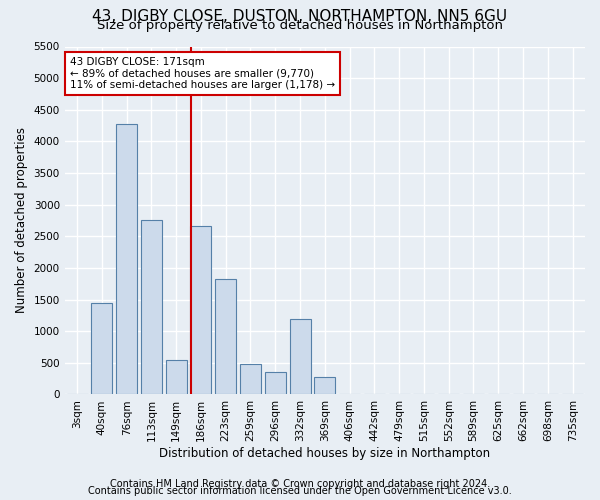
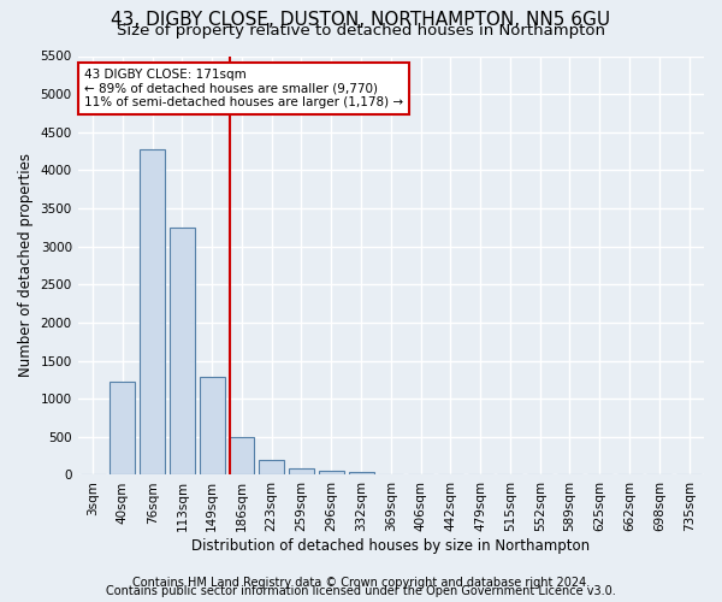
40sqm: 1440 -> 1230
113sqm: 2760 -> 3250
149sqm: 540 -> 1280
186sqm: 2660 -> 490
223sqm: 1820 -> 200
259sqm: 480 -> 90
296sqm: 360 -> 60
332sqm: 1200 -> 40
369sqm: 280 -> 10
